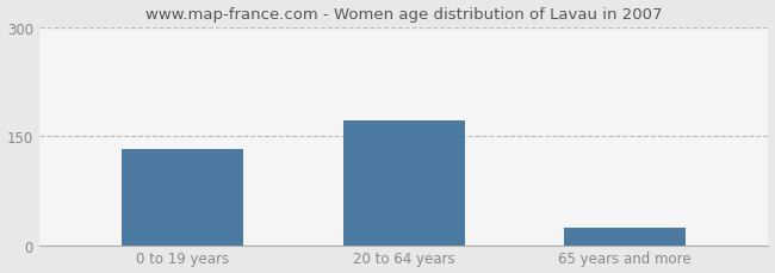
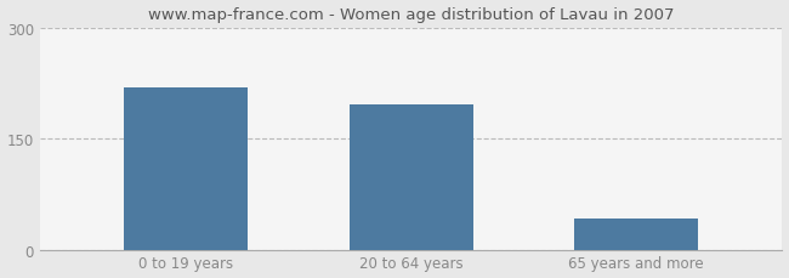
0 to 19 years: 132 -> 220
20 to 64 years: 172 -> 196
65 years and more: 24 -> 42
